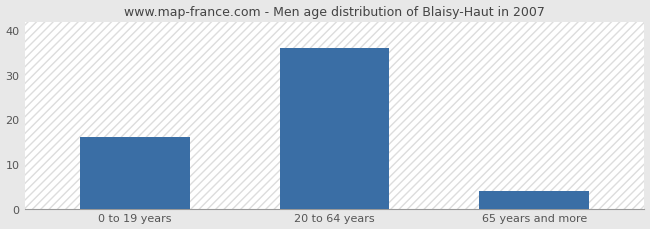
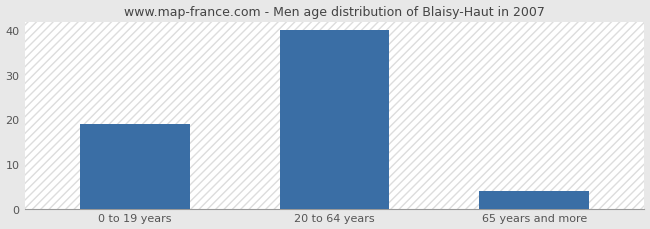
0 to 19 years: 16 -> 19
20 to 64 years: 36 -> 40
